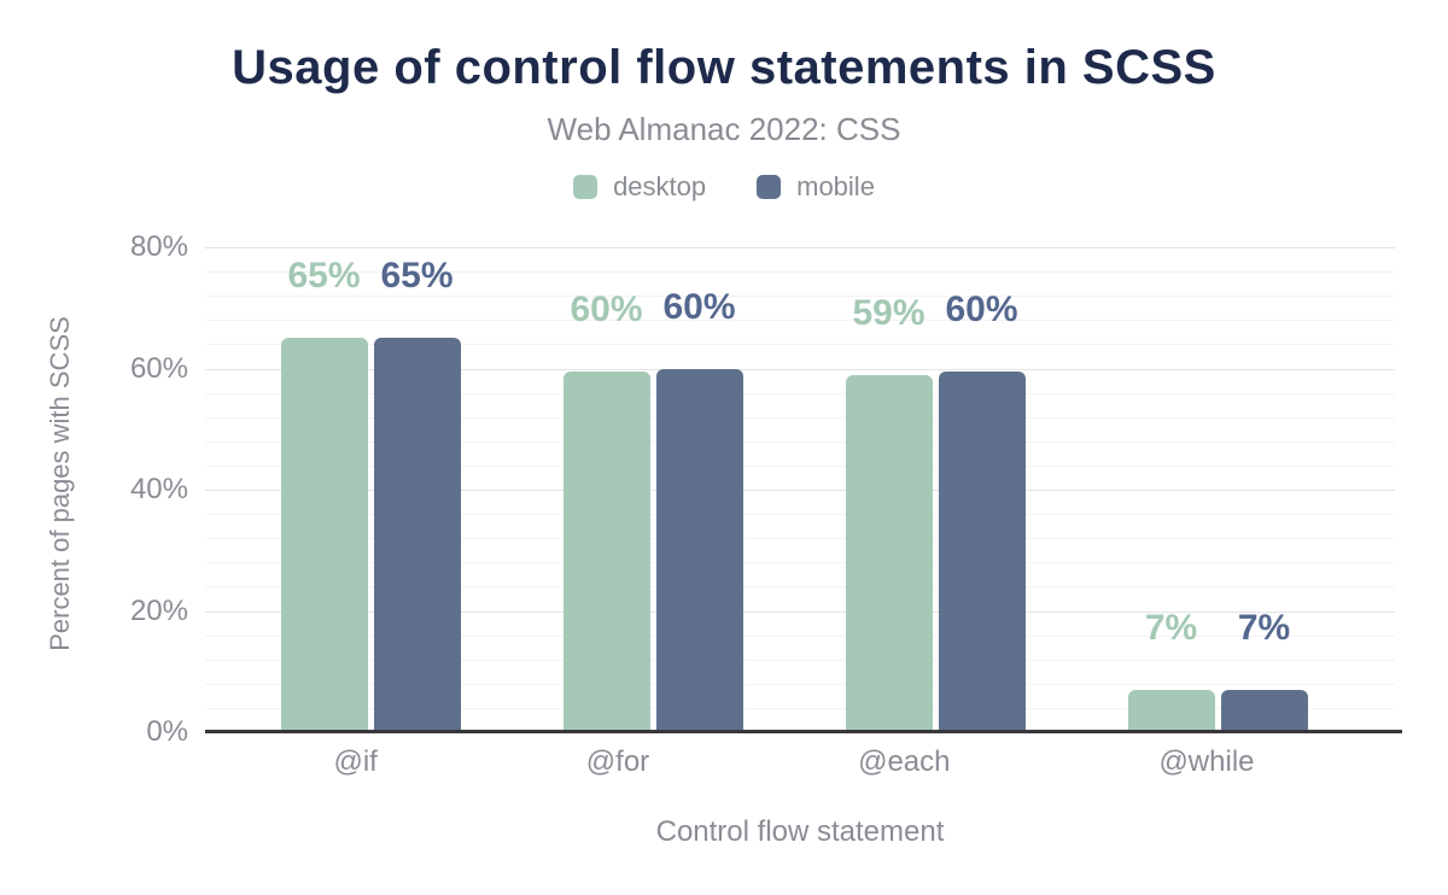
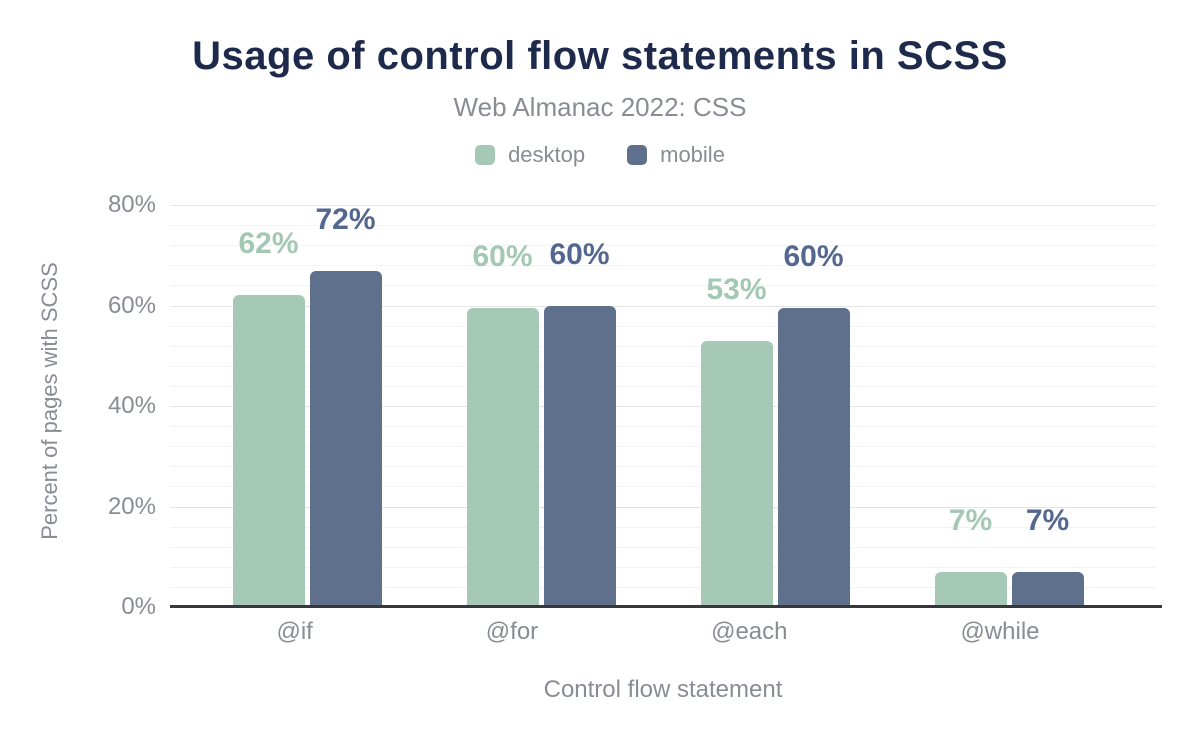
desktop/@if: 65% -> 62%
mobile/@if: 65% -> 72%
desktop/@each: 59% -> 53%
